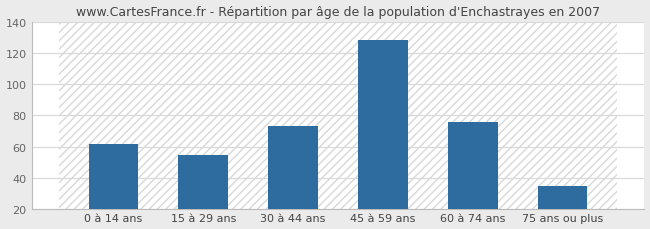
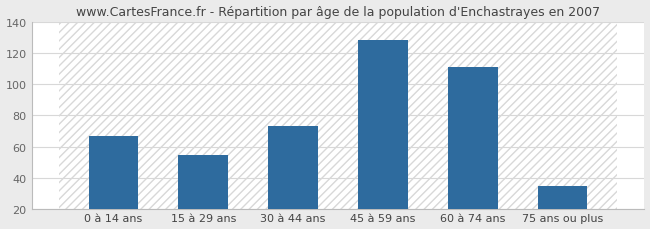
0 à 14 ans: 62 -> 67
60 à 74 ans: 76 -> 111
